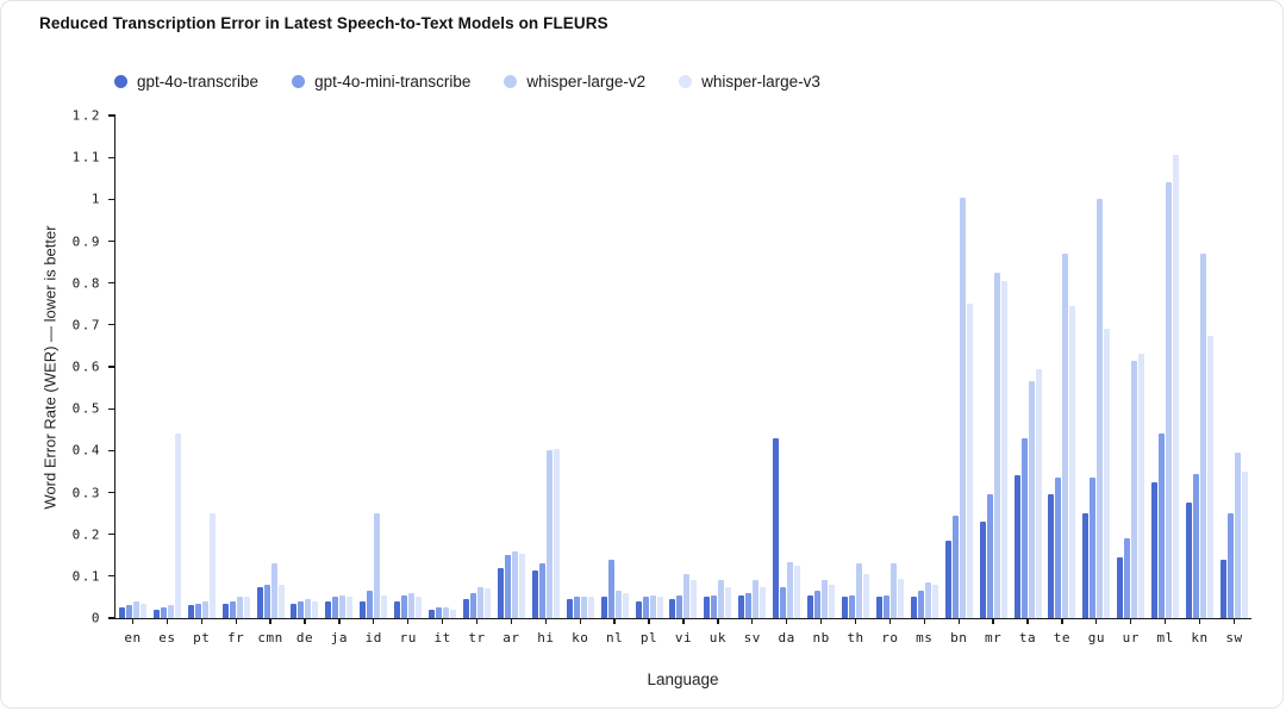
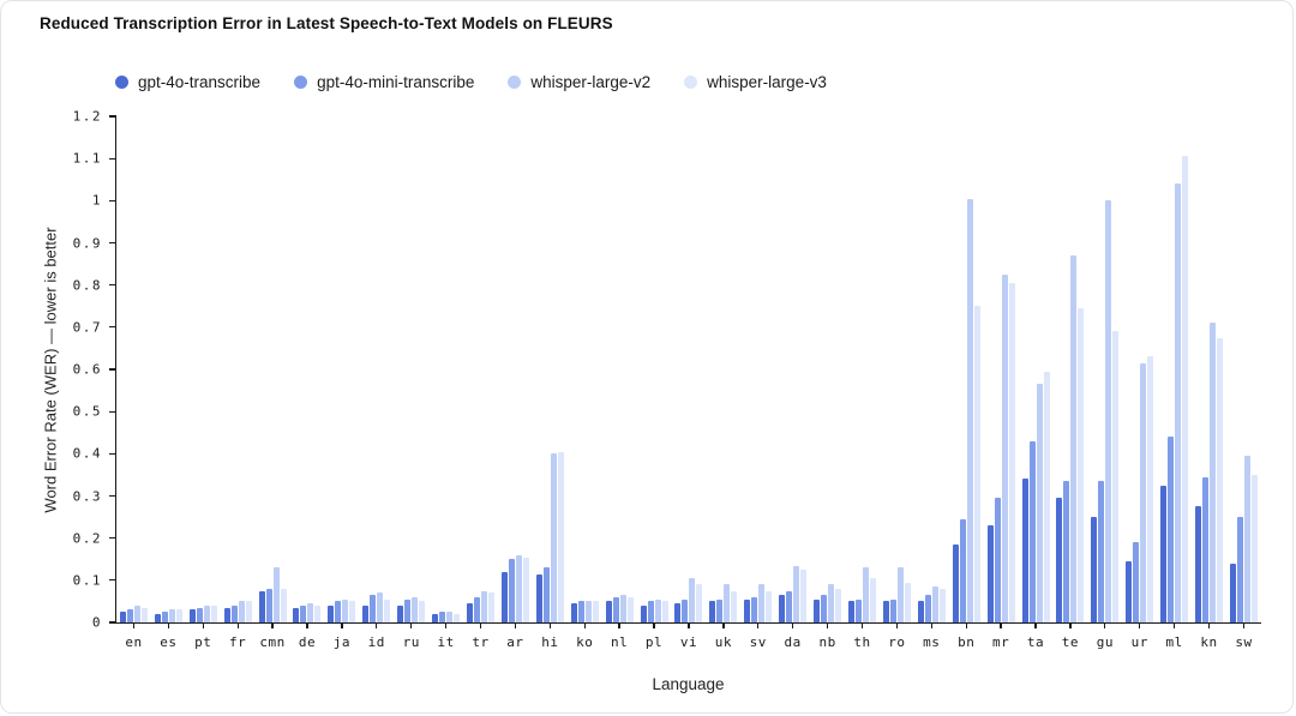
whisper-large-v3/es: 0.44 -> 0.03
whisper-large-v3/pt: 0.25 -> 0.04
whisper-large-v2/id: 0.25 -> 0.07
gpt-4o-mini-transcribe/nl: 0.14 -> 0.06
gpt-4o-transcribe/da: 0.43 -> 0.07
whisper-large-v2/kn: 0.87 -> 0.71
